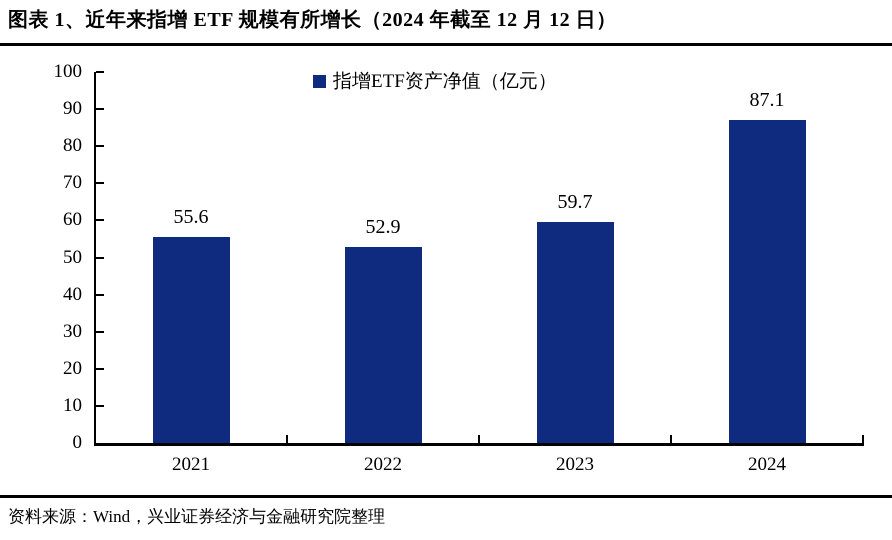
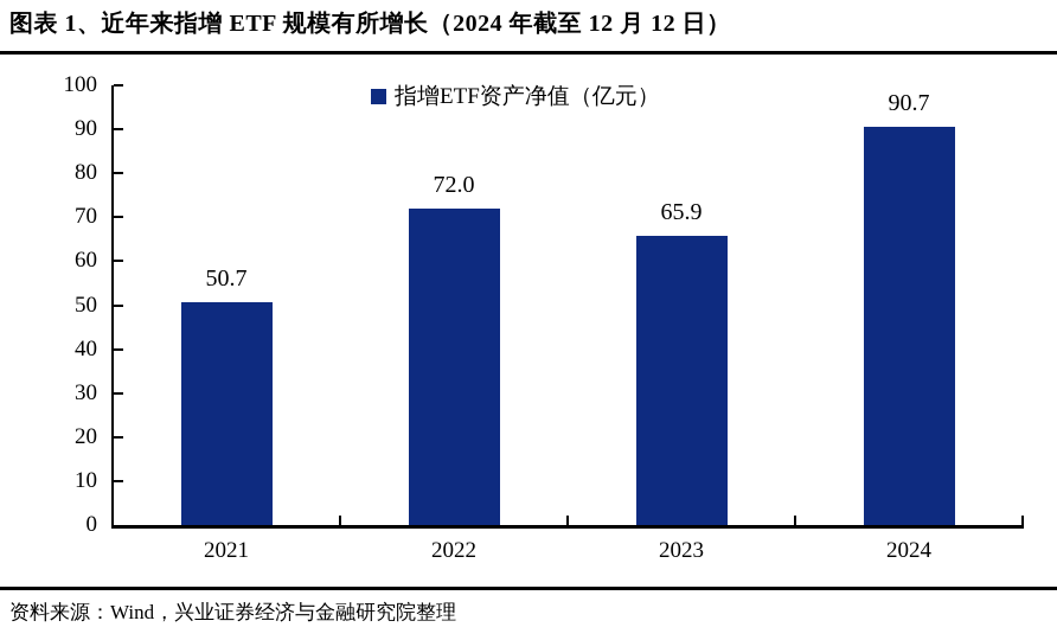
2021: 55.6 -> 50.7
2022: 52.9 -> 72.0
2023: 59.7 -> 65.9
2024: 87.1 -> 90.7
